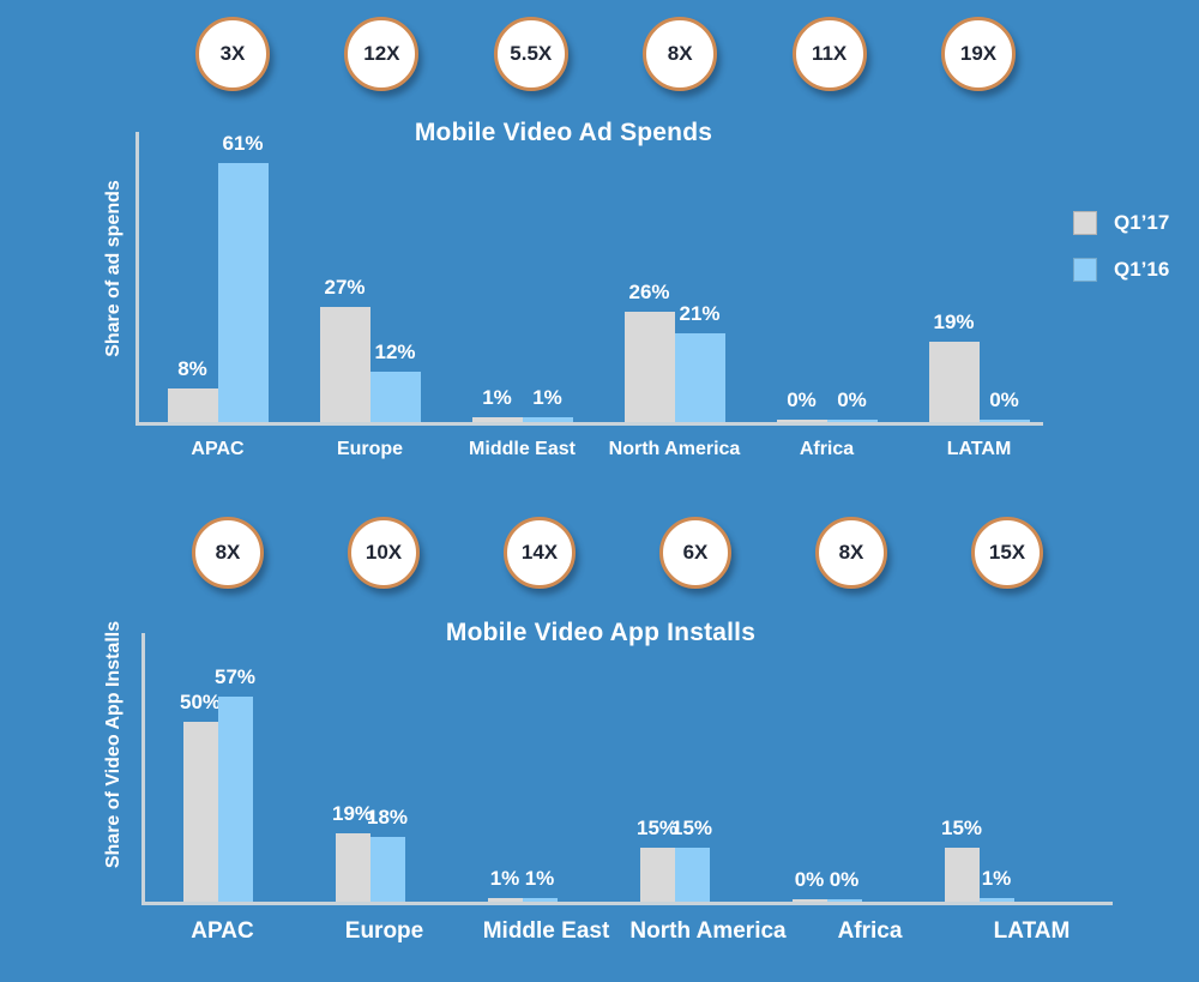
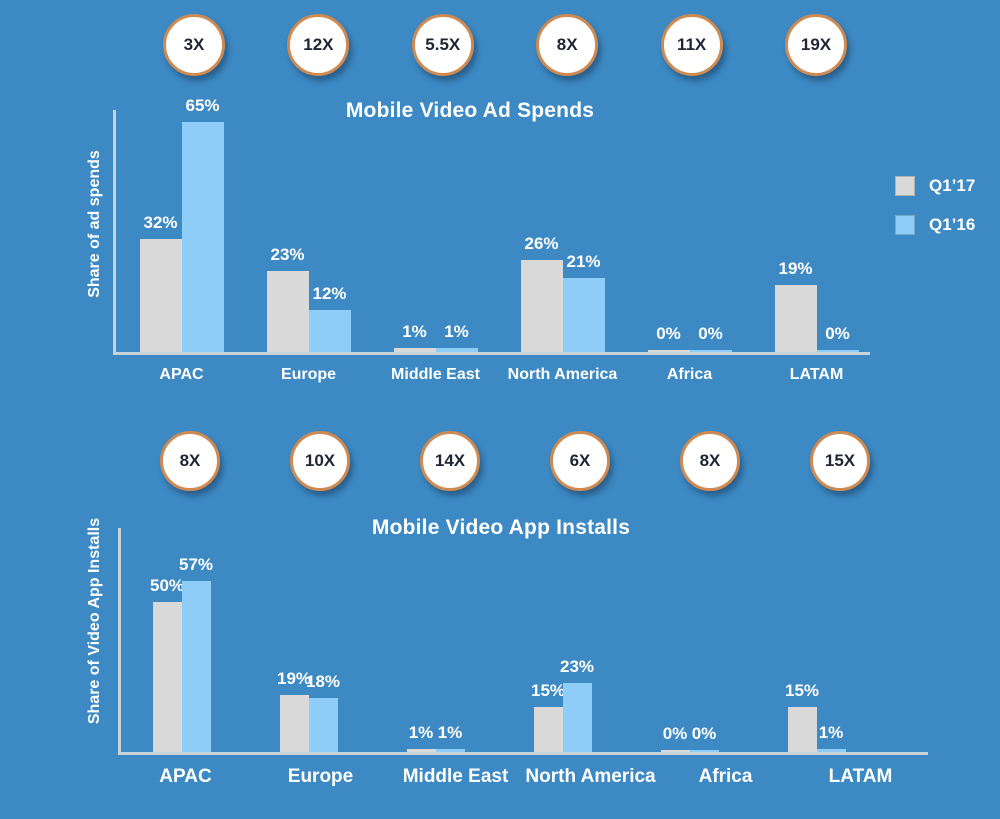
Mobile Video Ad Spends/Q1’17/APAC: 8% -> 32%
Mobile Video Ad Spends/Q1’16/APAC: 61% -> 65%
Mobile Video Ad Spends/Q1’17/Europe: 27% -> 23%
Mobile Video App Installs/Q1’16/North America: 15% -> 23%
